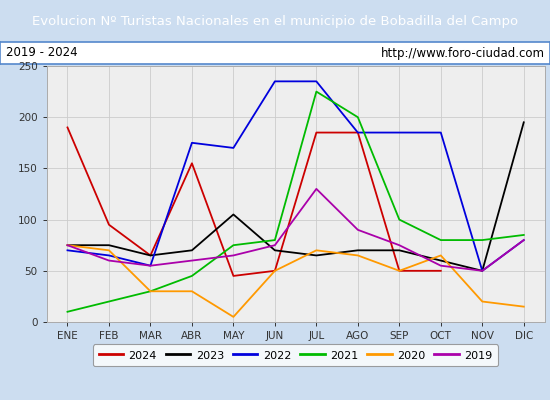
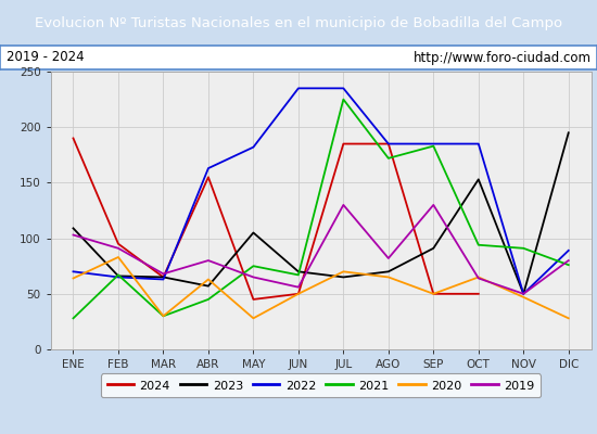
2023/ENE: 75 -> 109
2021/ENE: 10 -> 28
2020/ENE: 75 -> 64
2019/ENE: 75 -> 103
2023/FEB: 75 -> 66
2021/FEB: 20 -> 67
2020/FEB: 70 -> 83
2019/FEB: 60 -> 91
2022/MAR: 55 -> 63
2019/MAR: 55 -> 68
2023/ABR: 70 -> 57
2022/ABR: 175 -> 163
2020/ABR: 30 -> 63
2019/ABR: 60 -> 80
2022/MAY: 170 -> 182
2020/MAY: 5 -> 28
2021/JUN: 80 -> 67
2019/JUN: 75 -> 56
2021/AGO: 200 -> 172
2019/AGO: 90 -> 82
2023/SEP: 70 -> 91
2021/SEP: 100 -> 183
2019/SEP: 75 -> 130
2023/OCT: 60 -> 153
2021/OCT: 80 -> 94
2019/OCT: 55 -> 64
2021/NOV: 80 -> 91
2020/NOV: 20 -> 47
2022/DIC: 80 -> 89
2021/DIC: 85 -> 76
2020/DIC: 15 -> 28
